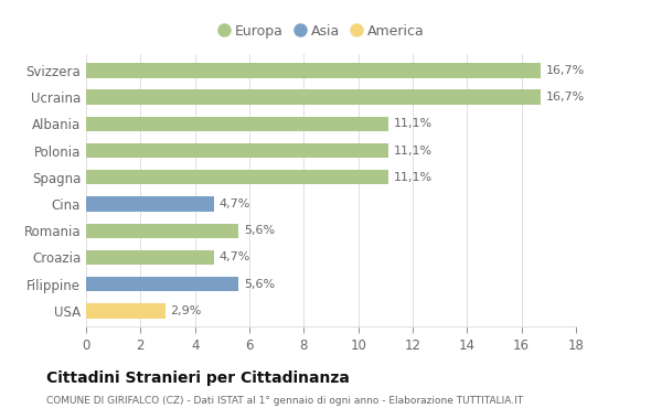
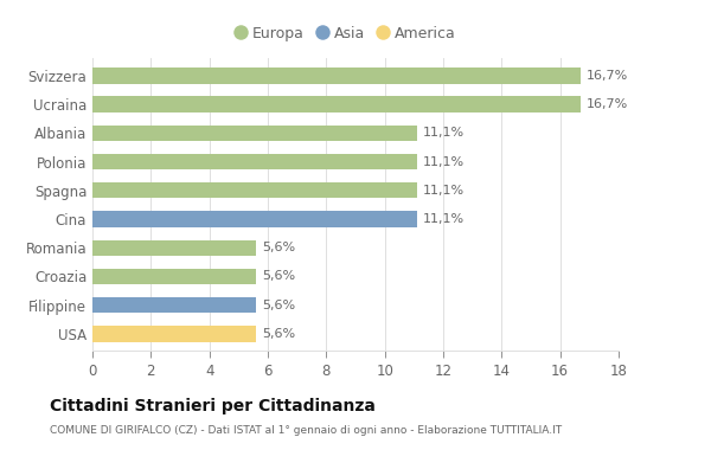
Cina: 4,7% -> 11,1%
Croazia: 4,7% -> 5,6%
USA: 2,9% -> 5,6%
